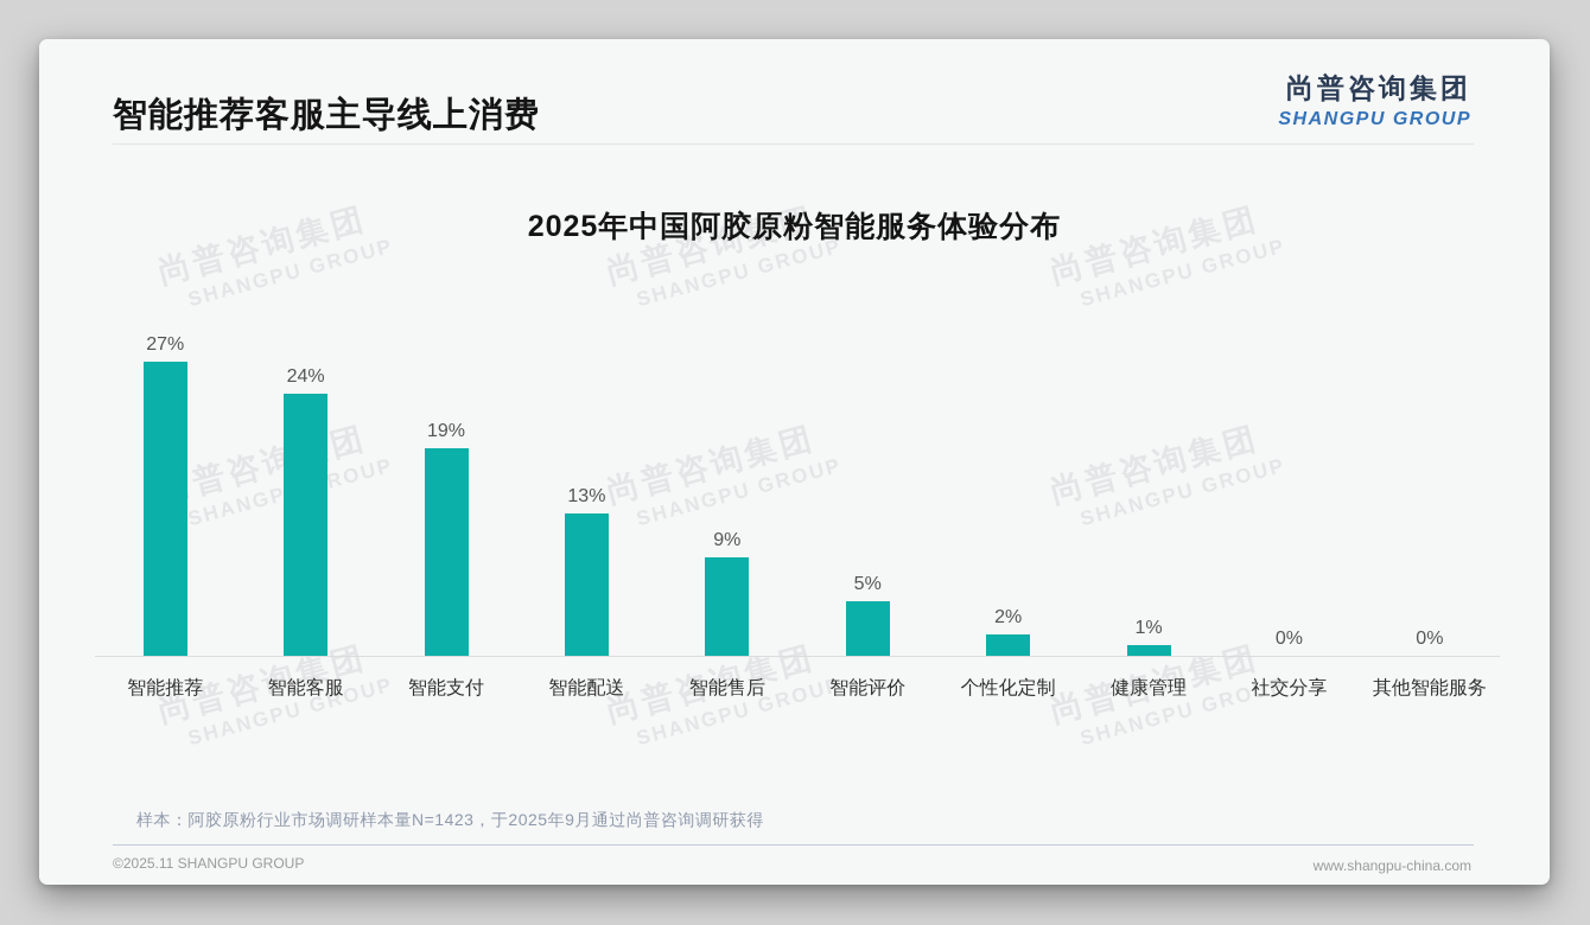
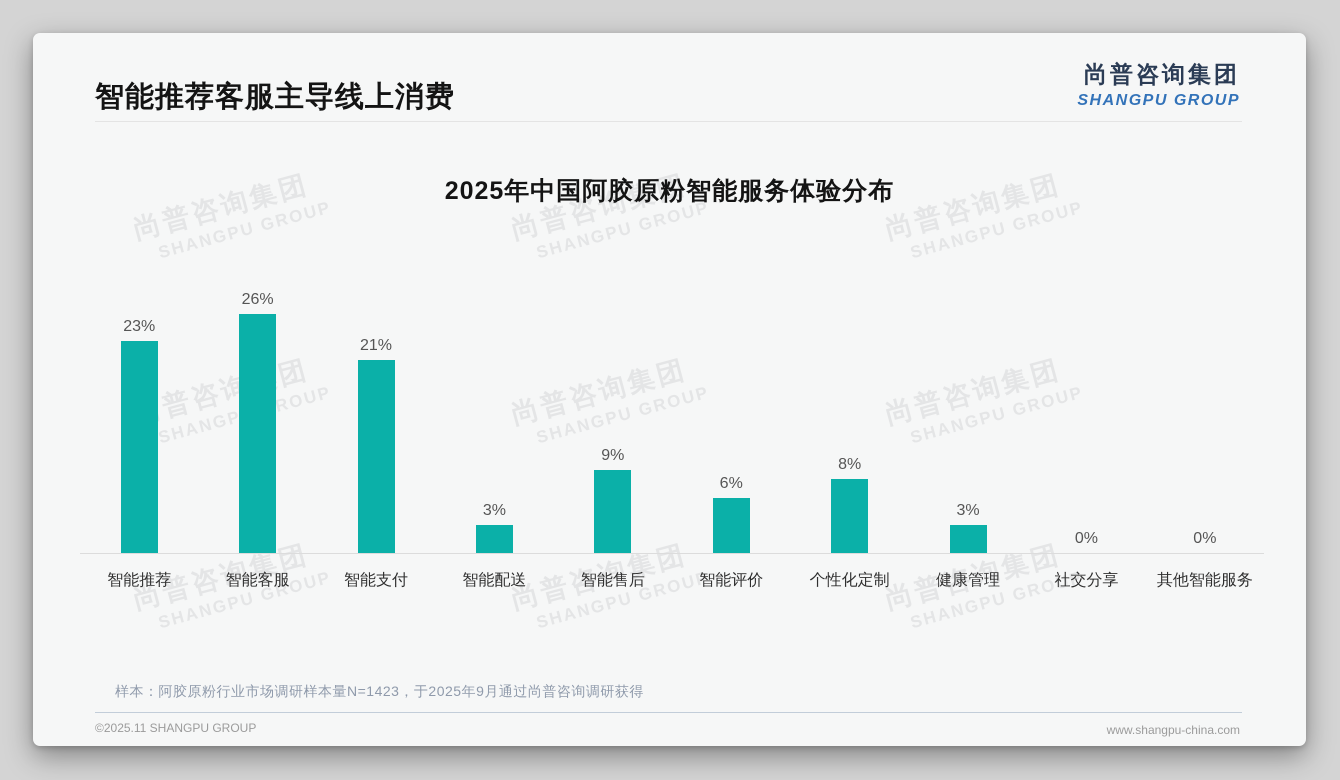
智能推荐: 27% -> 23%
智能客服: 24% -> 26%
智能支付: 19% -> 21%
智能配送: 13% -> 3%
智能评价: 5% -> 6%
个性化定制: 2% -> 8%
健康管理: 1% -> 3%
